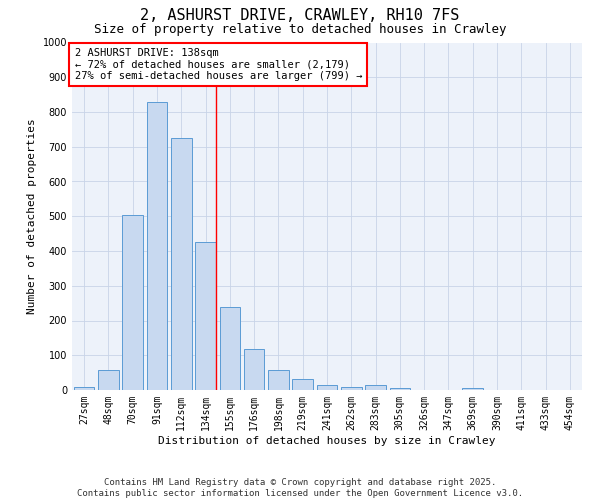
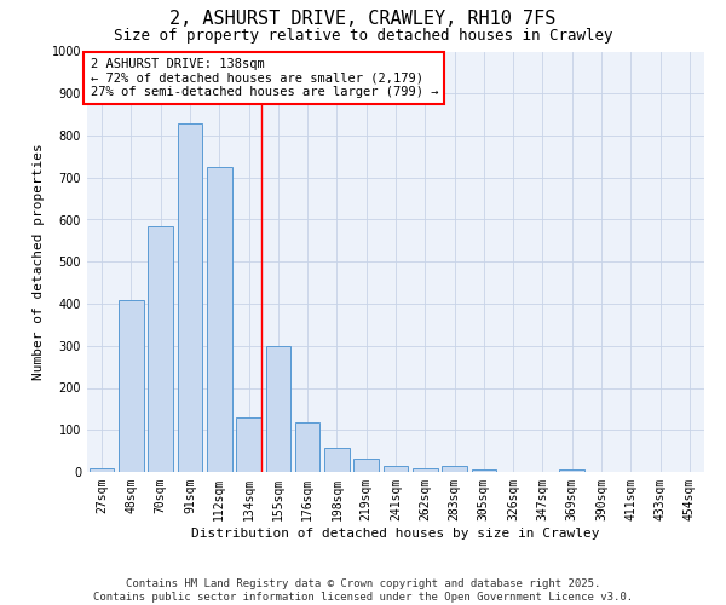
48sqm: 57 -> 410
70sqm: 505 -> 585
134sqm: 425 -> 130
155sqm: 240 -> 300
